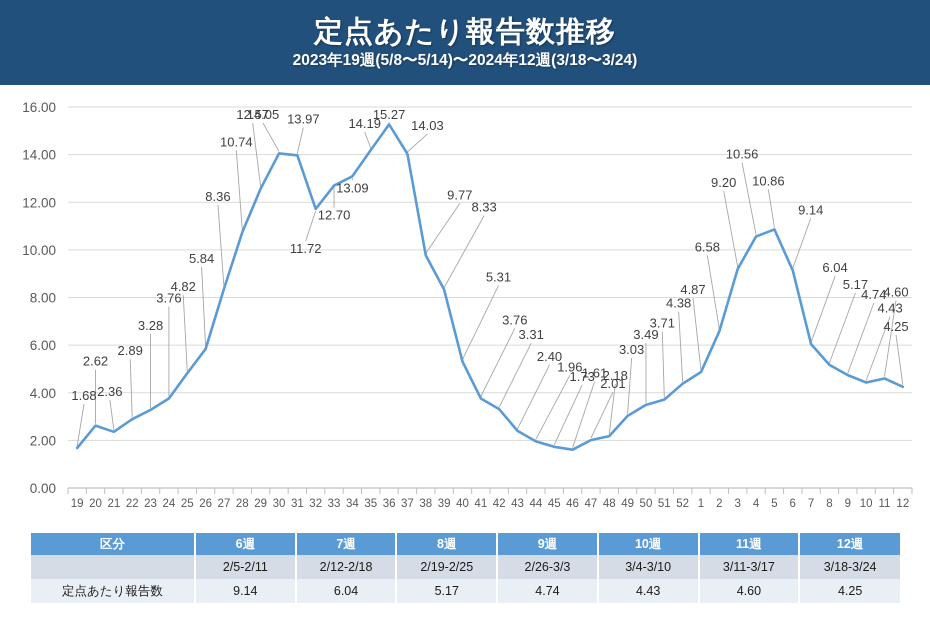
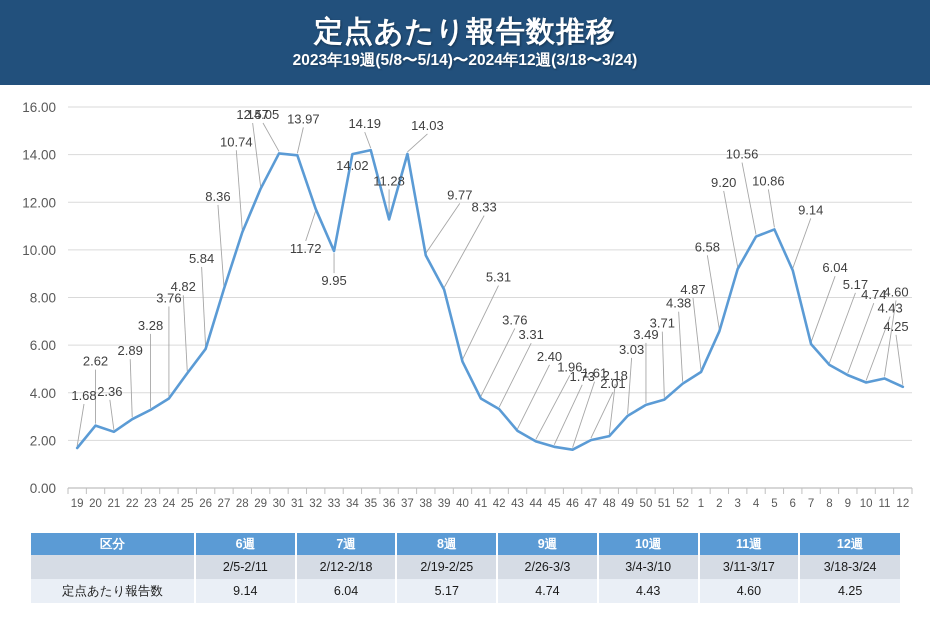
33: 12.70 -> 9.95
34: 13.09 -> 14.02
36: 15.27 -> 11.28
